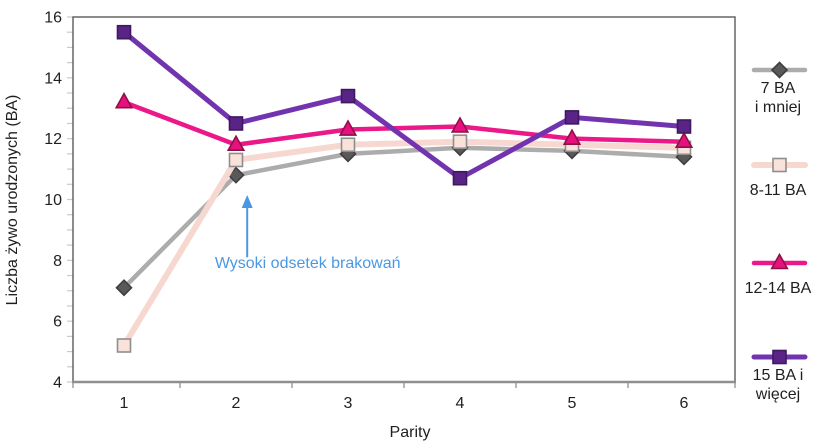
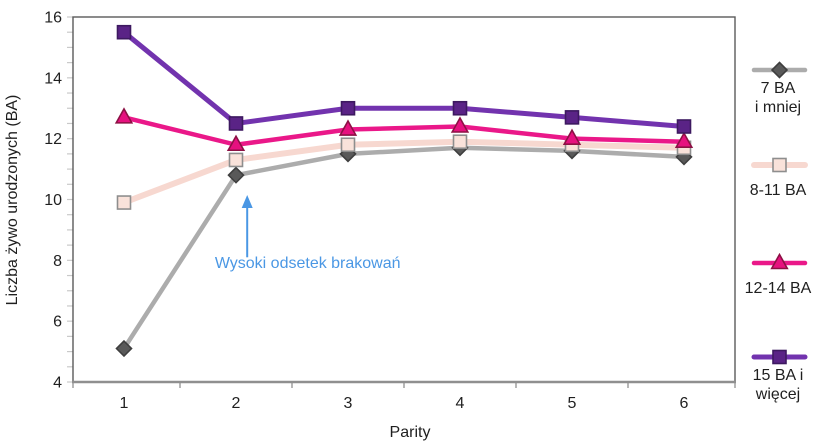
7 BA i mniej/1: 7.1 -> 5.1
8-11 BA/1: 5.2 -> 9.9
12-14 BA/1: 13.2 -> 12.7
15 BA i więcej/3: 13.4 -> 13.0
15 BA i więcej/4: 10.7 -> 13.0
